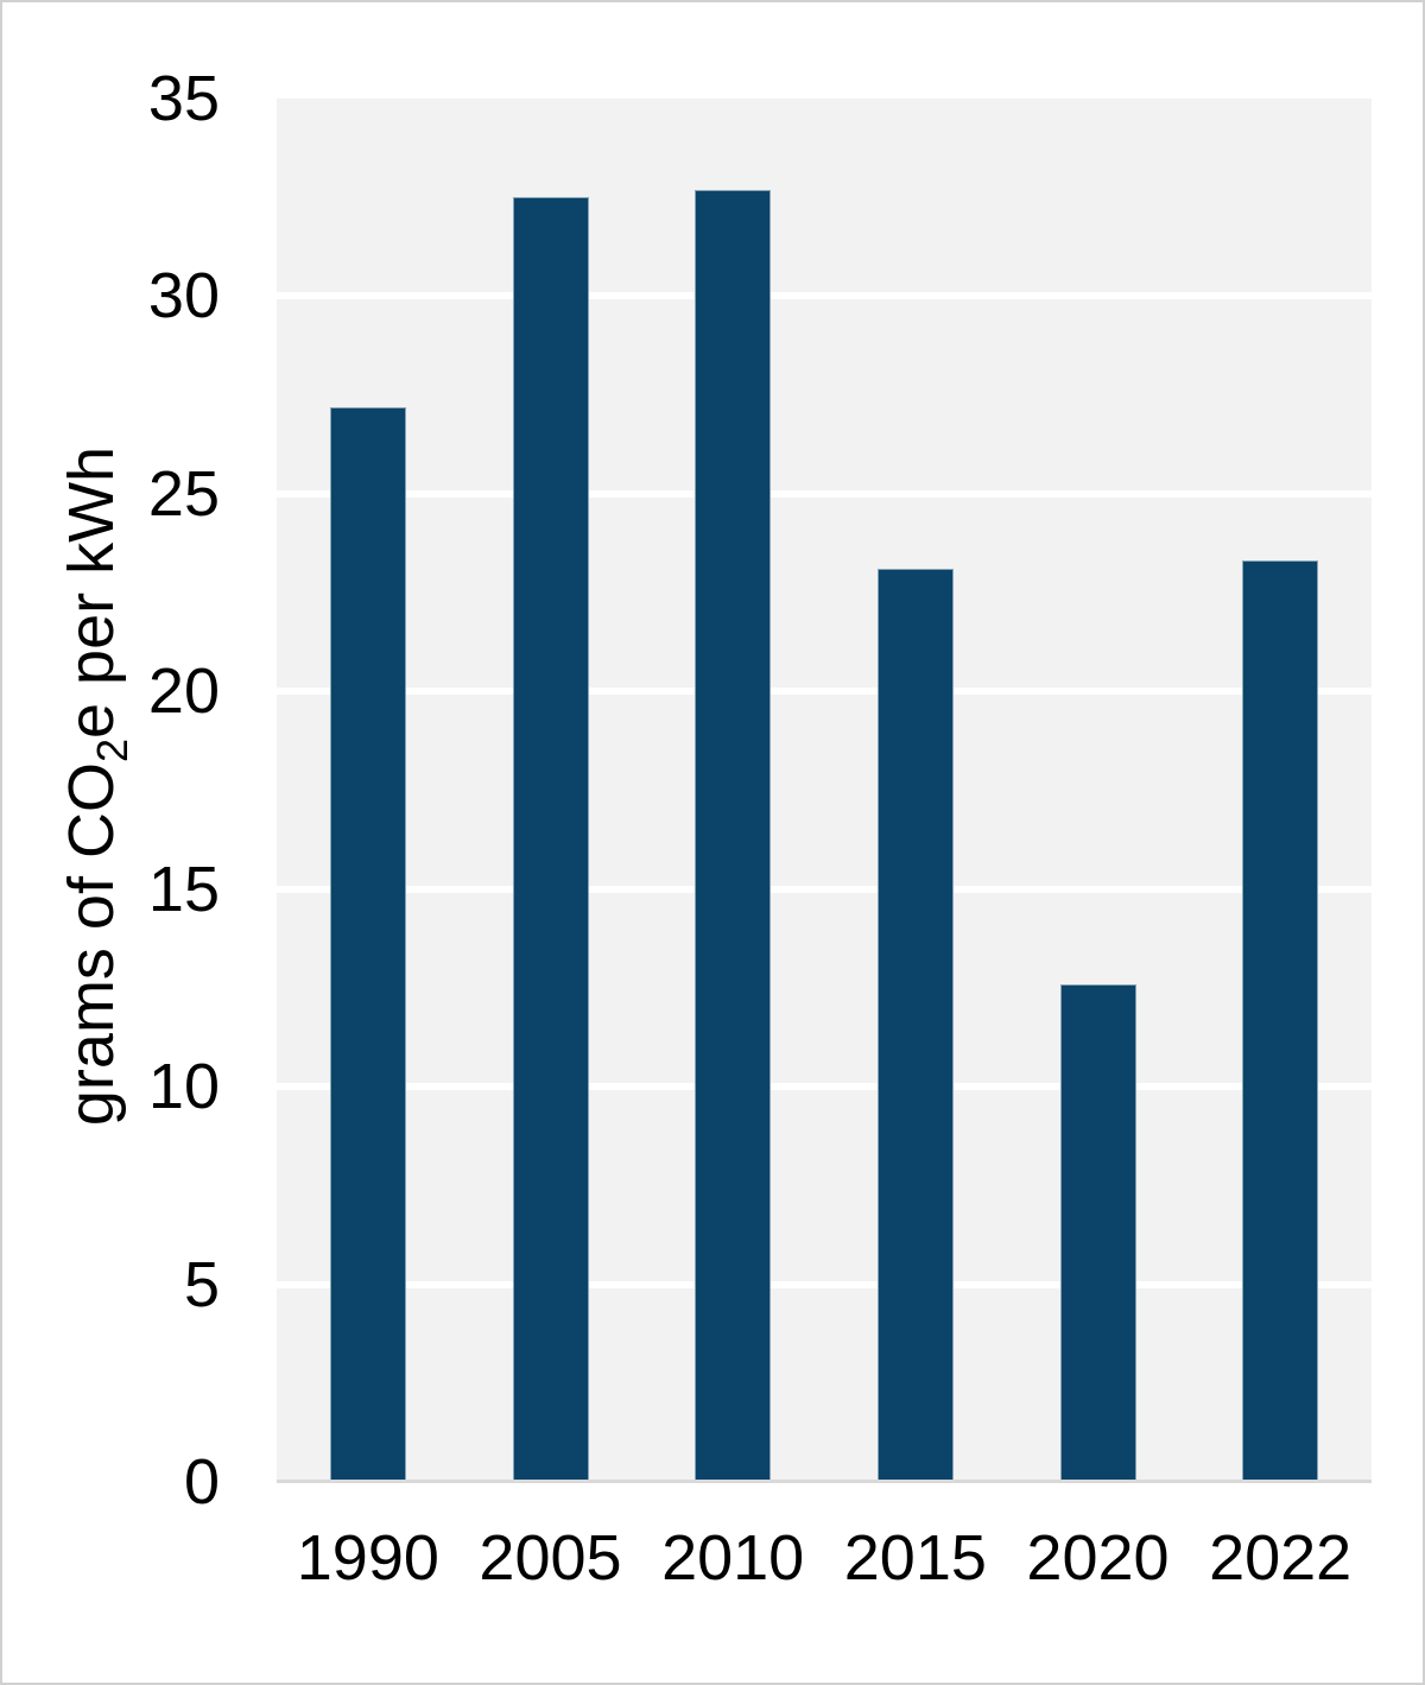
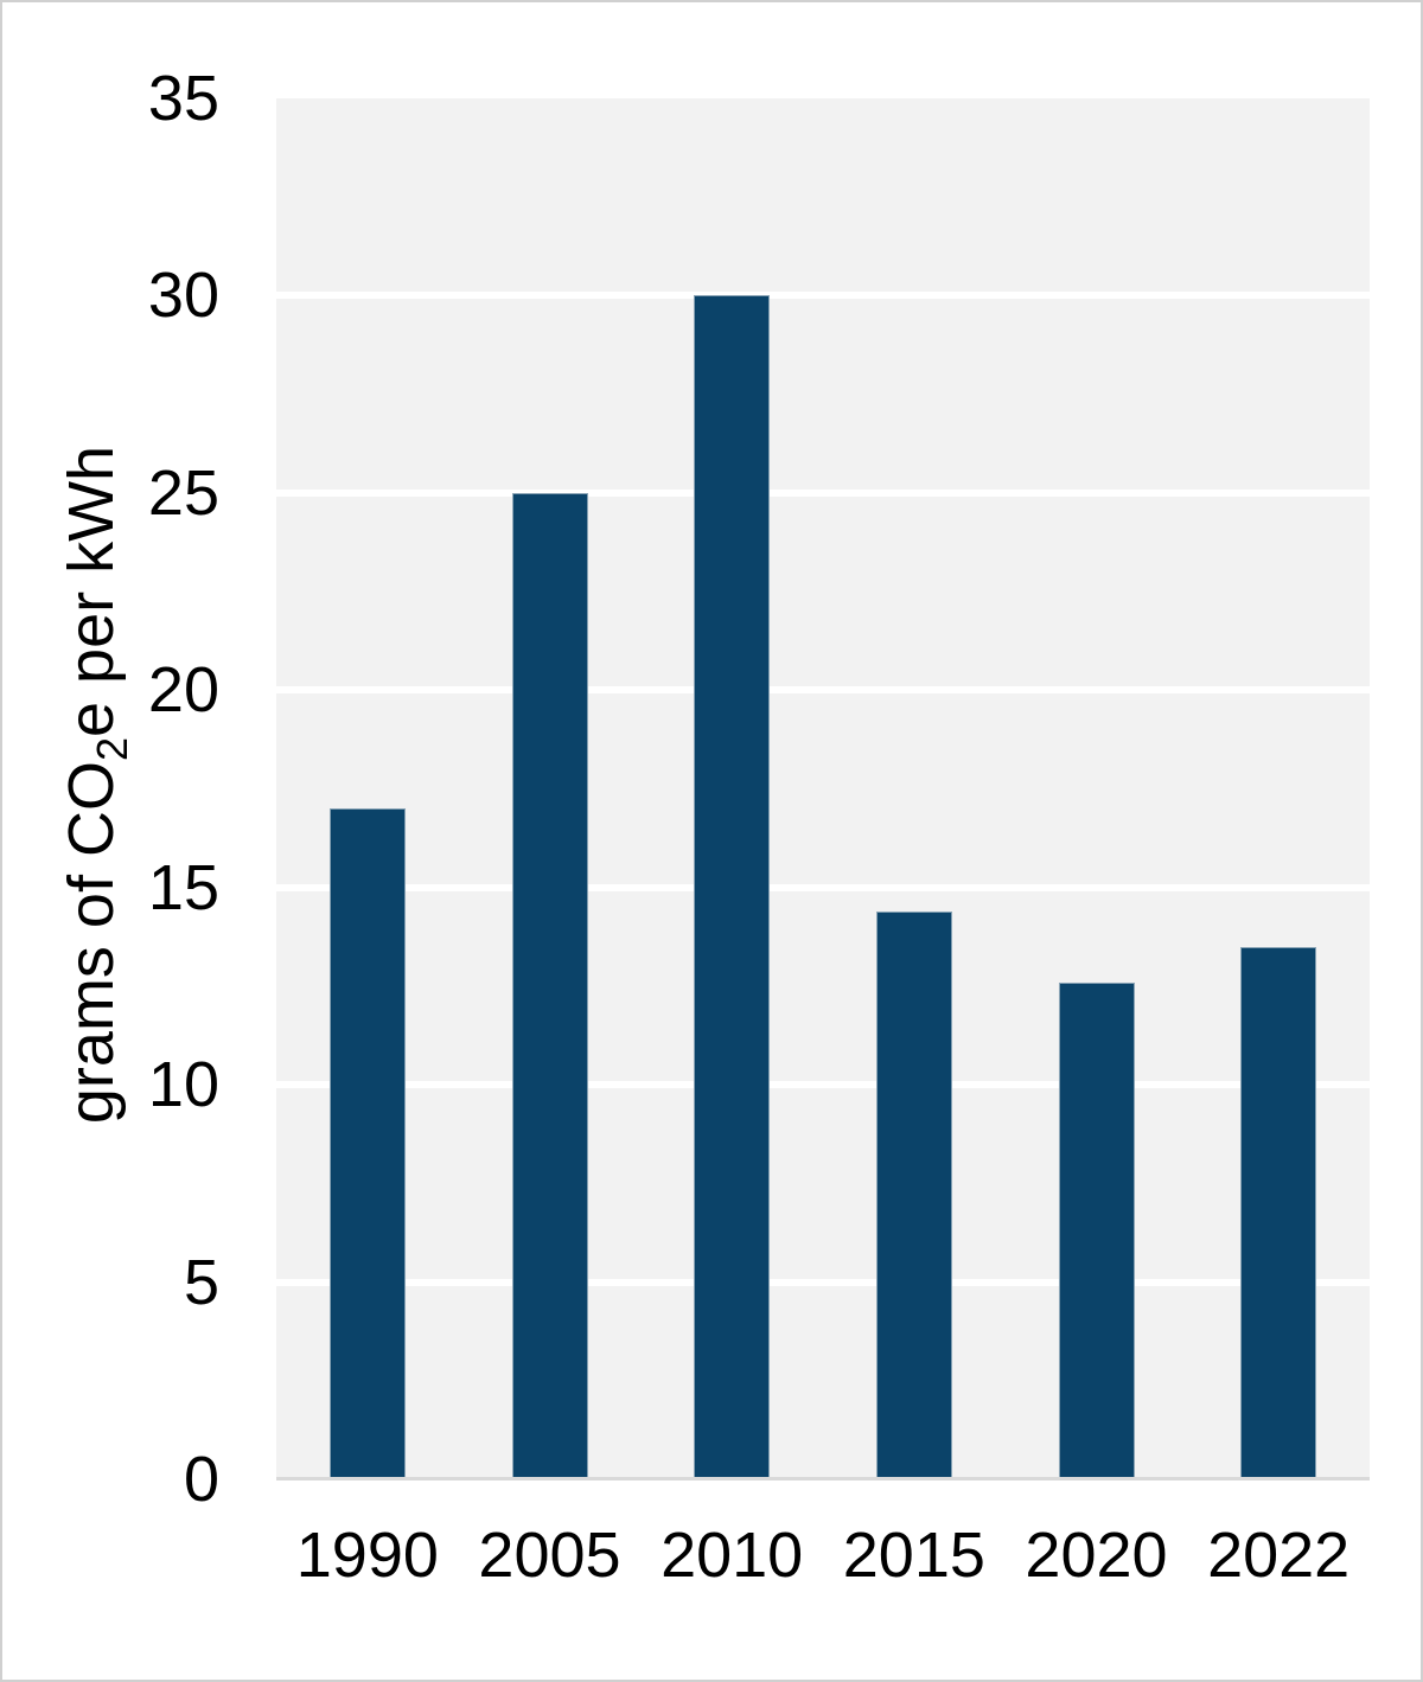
1990: 27.2 -> 17.0
2005: 32.5 -> 25.0
2010: 32.7 -> 30.0
2015: 23.1 -> 14.4
2022: 23.3 -> 13.5
